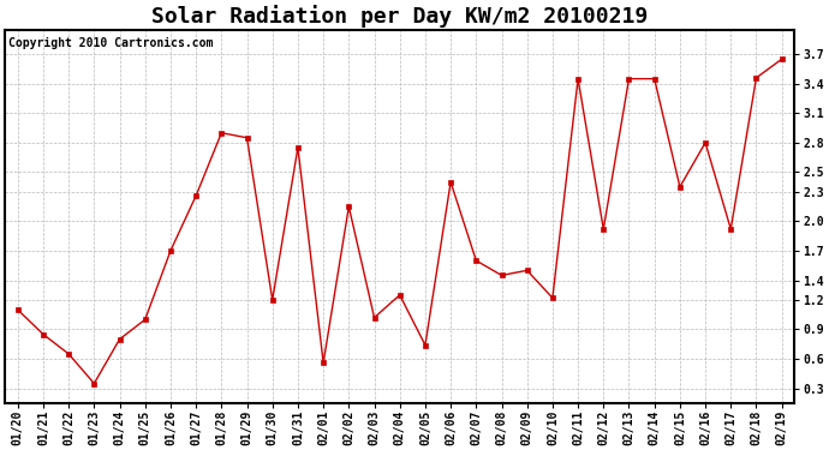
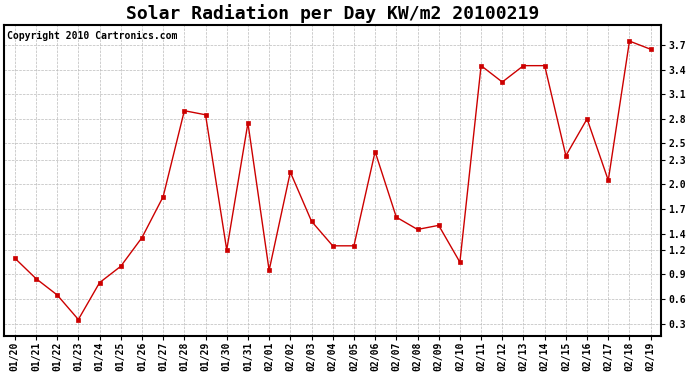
01/26: 1.70 -> 1.35
01/27: 2.26 -> 1.85
02/01: 0.56 -> 0.95
02/03: 1.02 -> 1.55
02/05: 0.74 -> 1.25
02/10: 1.22 -> 1.05
02/12: 1.92 -> 3.25
02/17: 1.92 -> 2.05
02/18: 3.46 -> 3.75
